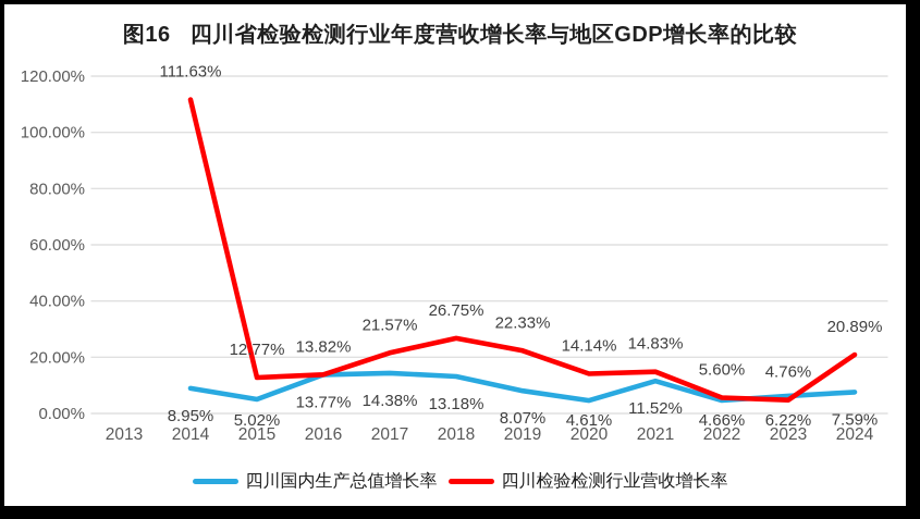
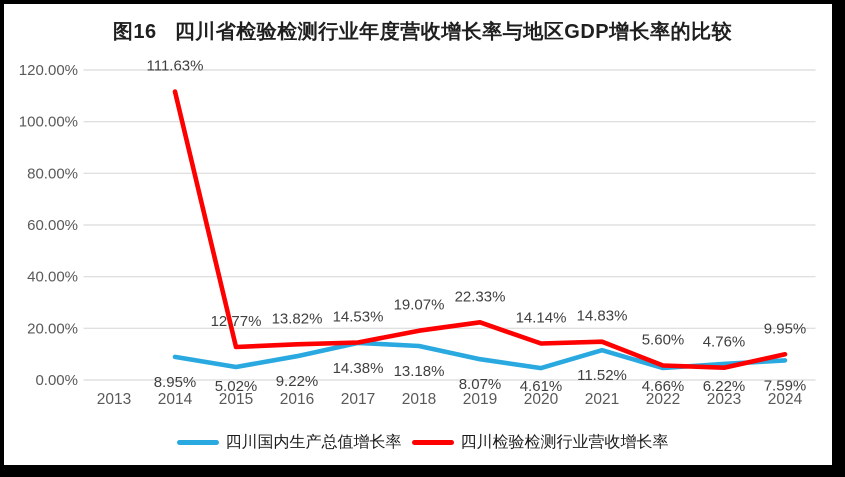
四川国内生产总值增长率/2016: 13.77% -> 9.22%
四川检验检测行业营收增长率/2017: 21.57% -> 14.53%
四川检验检测行业营收增长率/2018: 26.75% -> 19.07%
四川检验检测行业营收增长率/2024: 20.89% -> 9.95%
